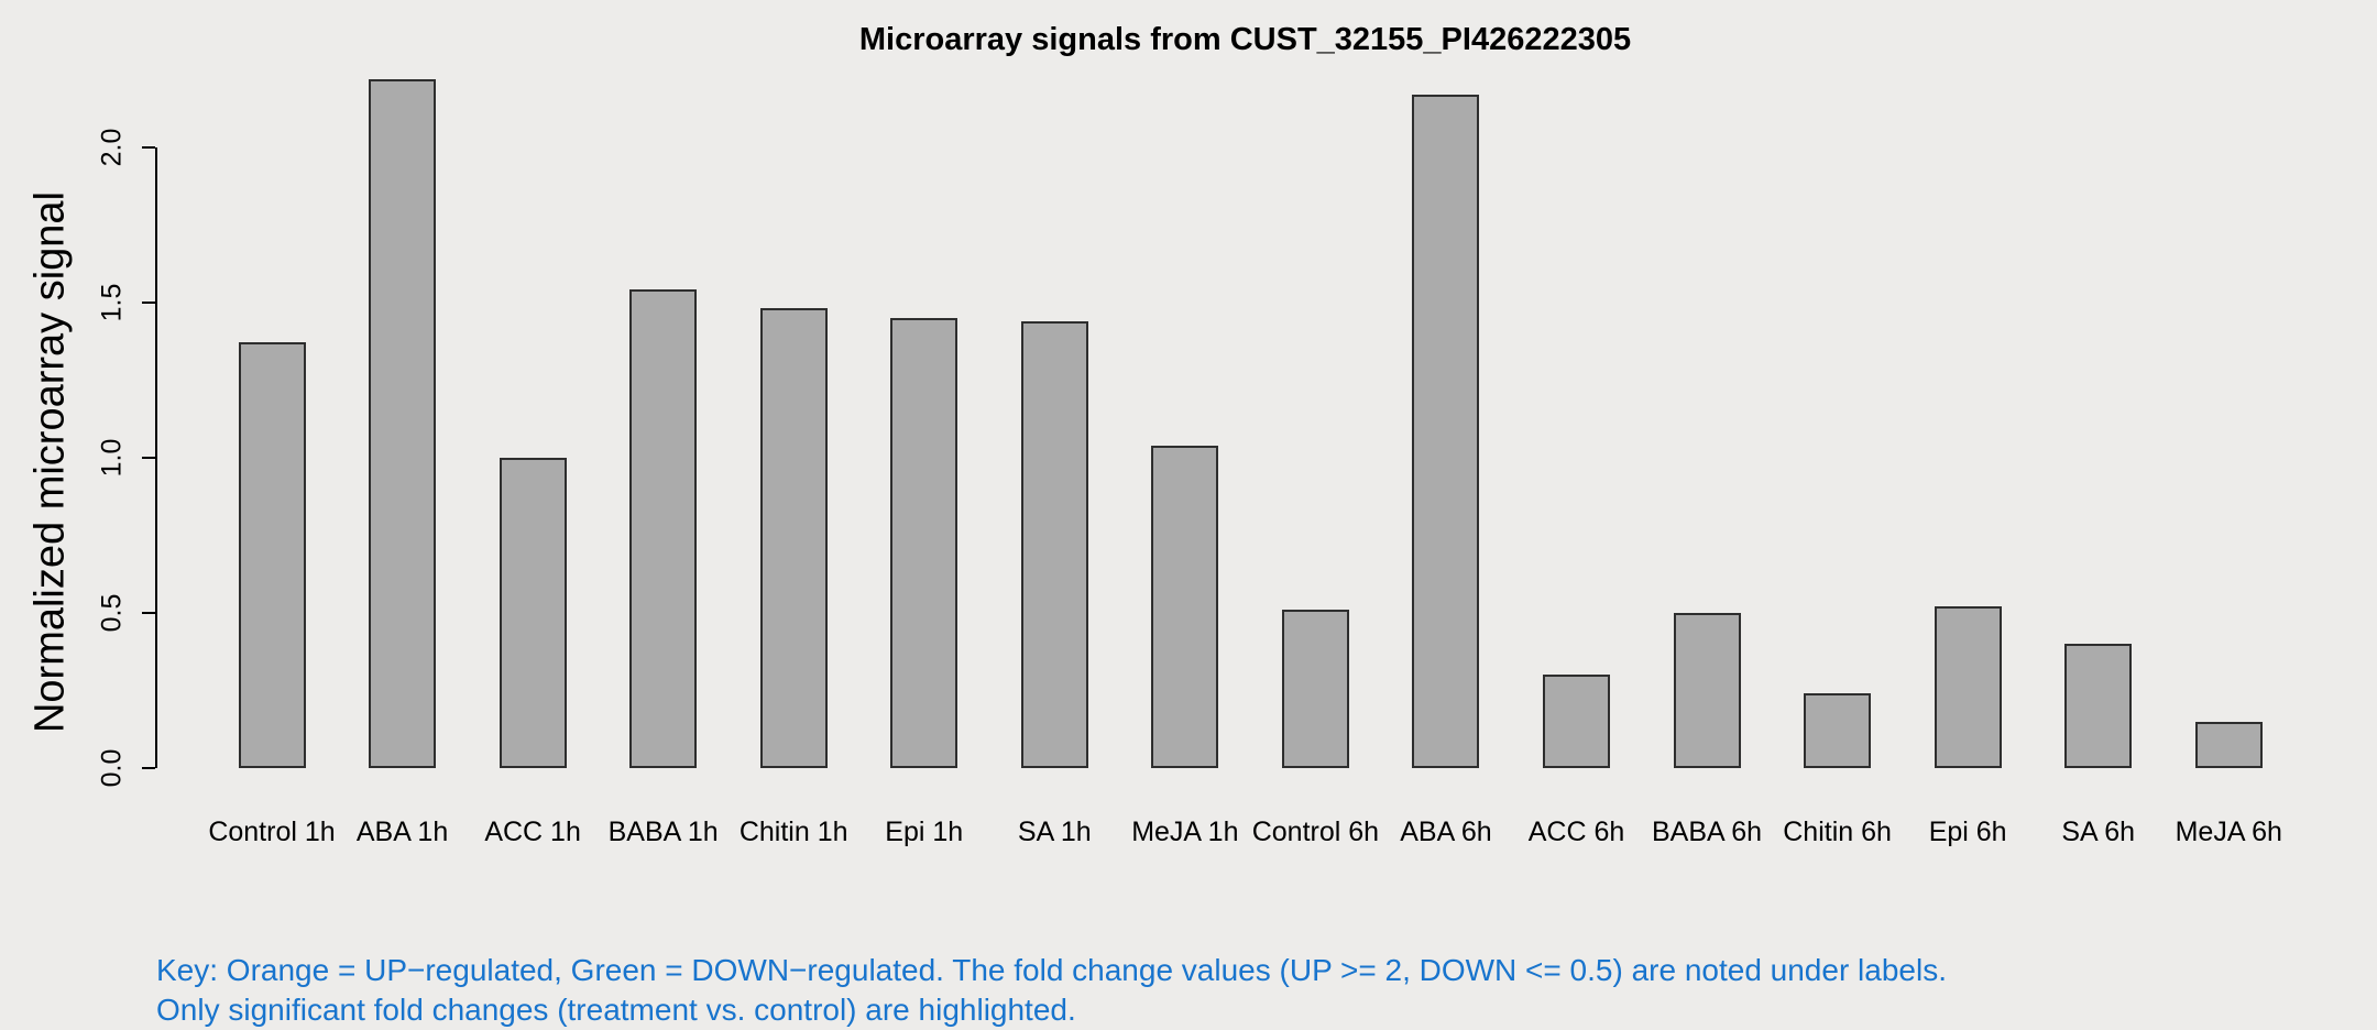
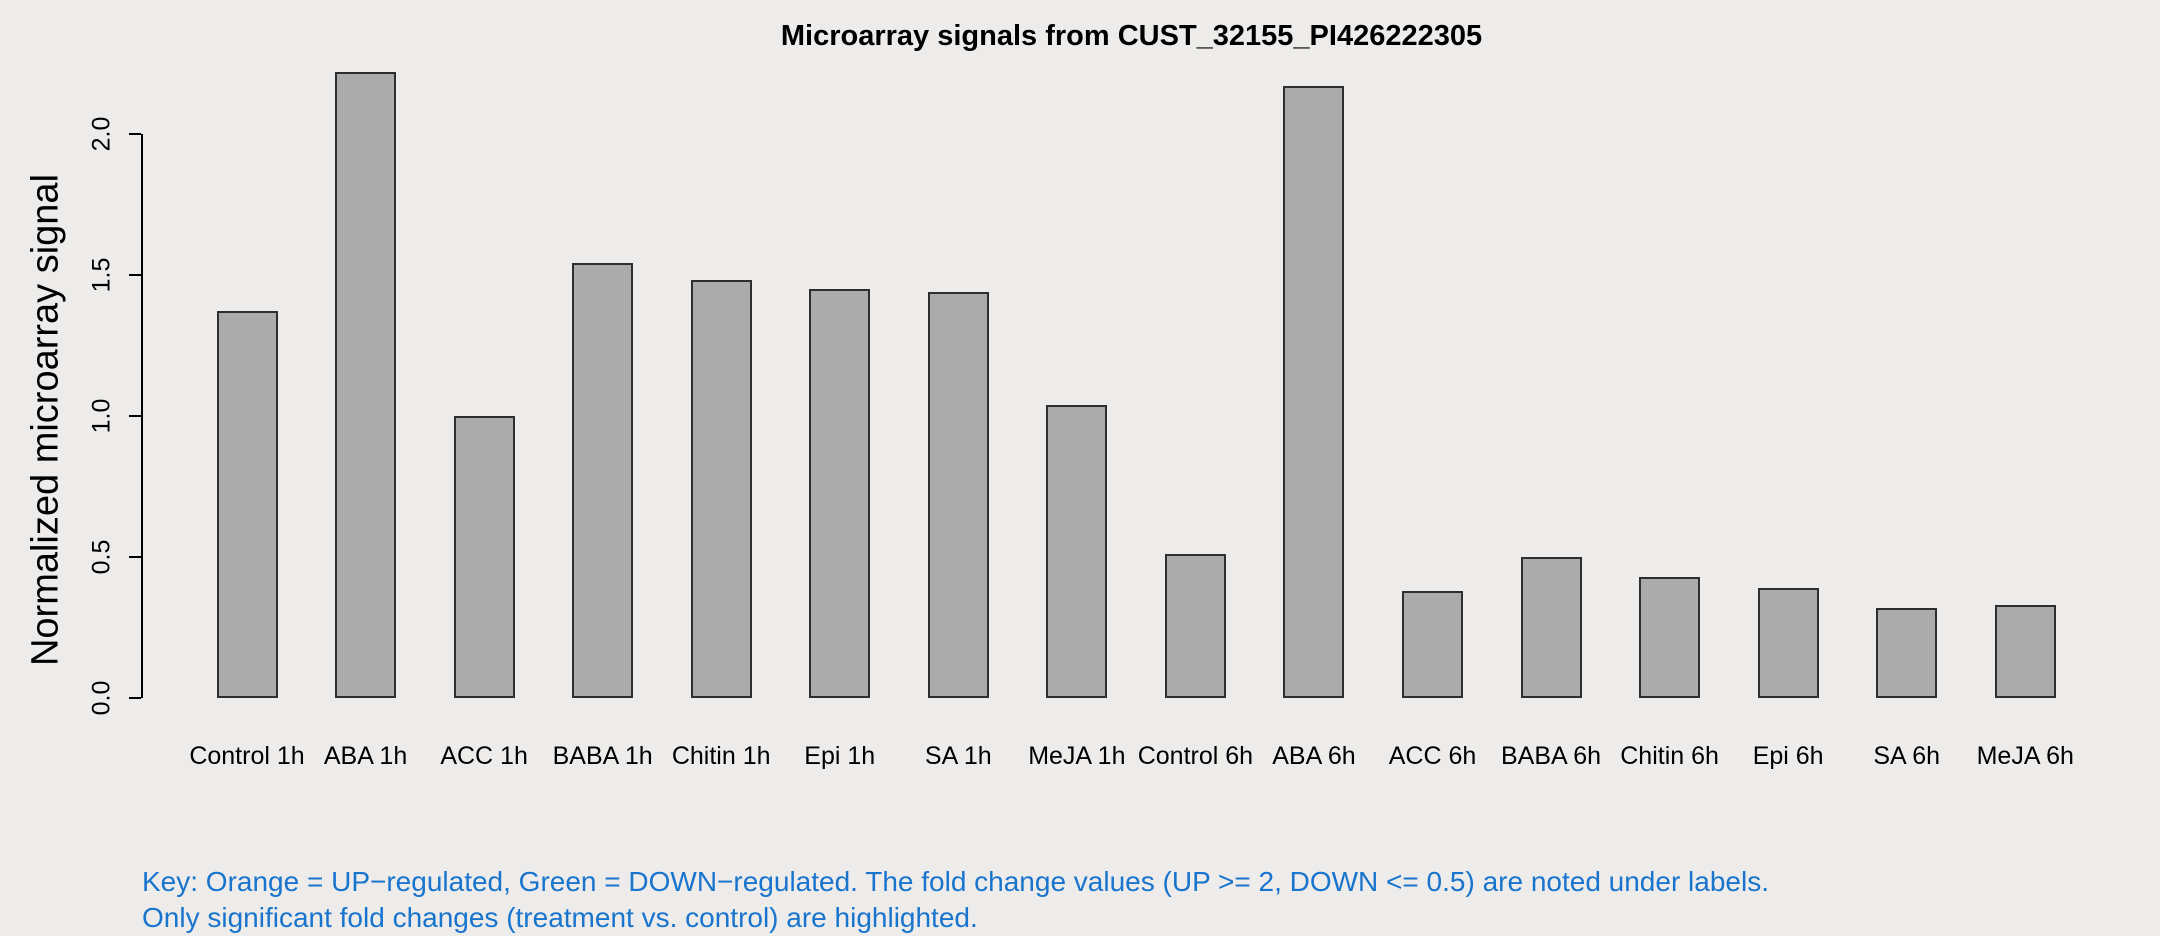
ACC 6h: 0.30 -> 0.38
Chitin 6h: 0.24 -> 0.43
Epi 6h: 0.52 -> 0.39
SA 6h: 0.40 -> 0.32
MeJA 6h: 0.15 -> 0.33
